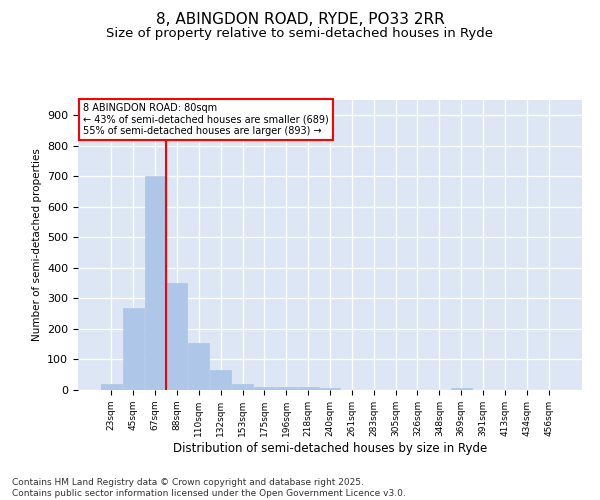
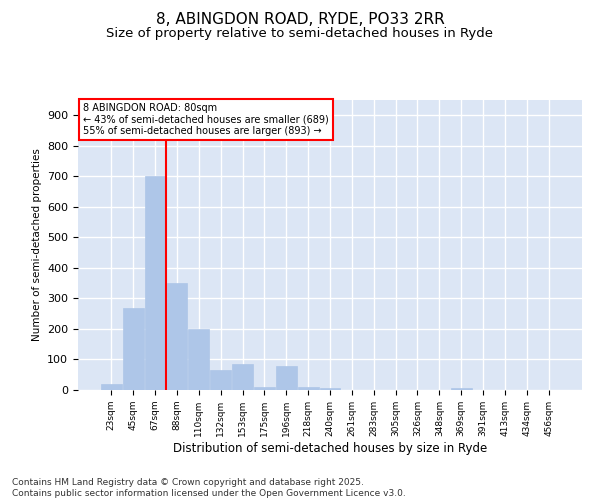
110sqm: 155 -> 200
153sqm: 20 -> 85
196sqm: 10 -> 80
